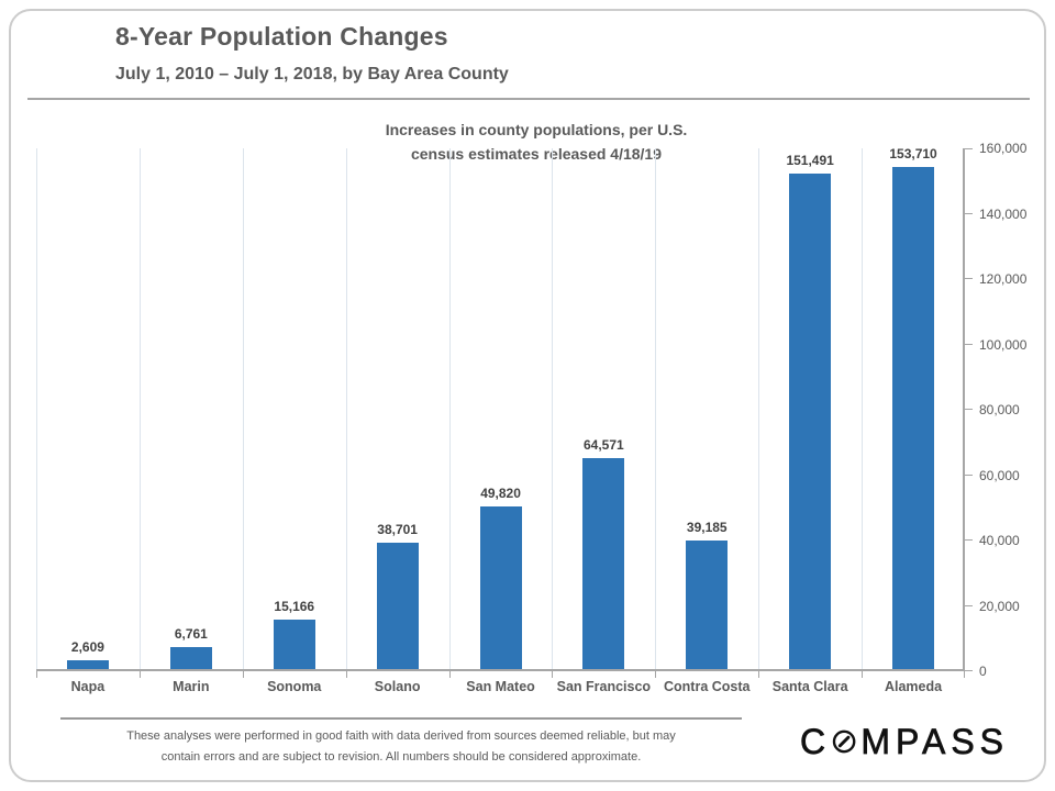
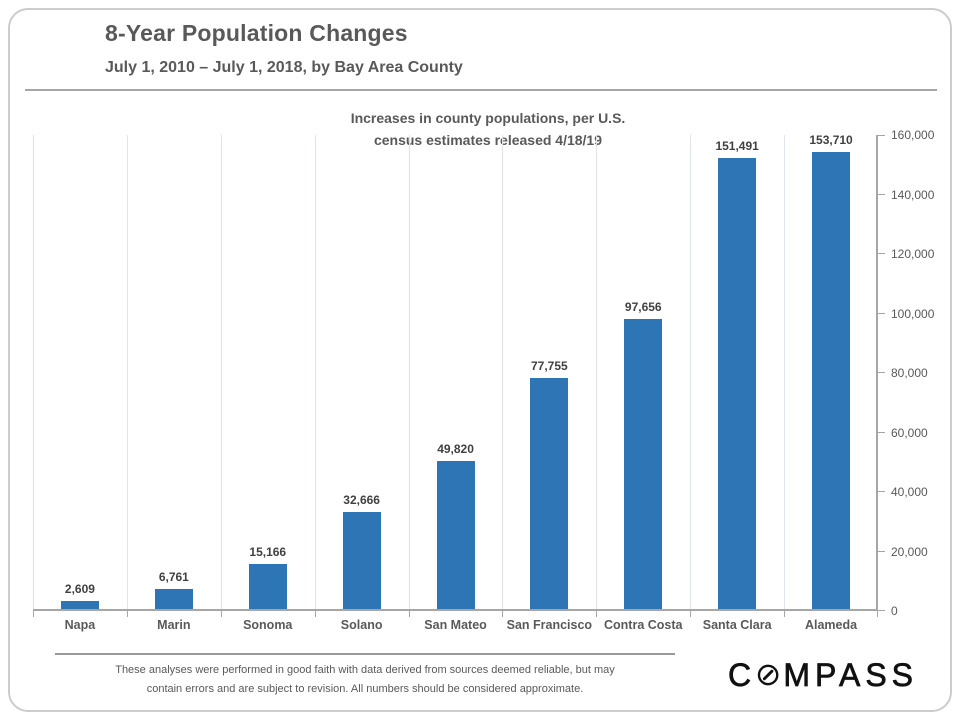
Solano: 38,701 -> 32,666
San Francisco: 64,571 -> 77,755
Contra Costa: 39,185 -> 97,656
